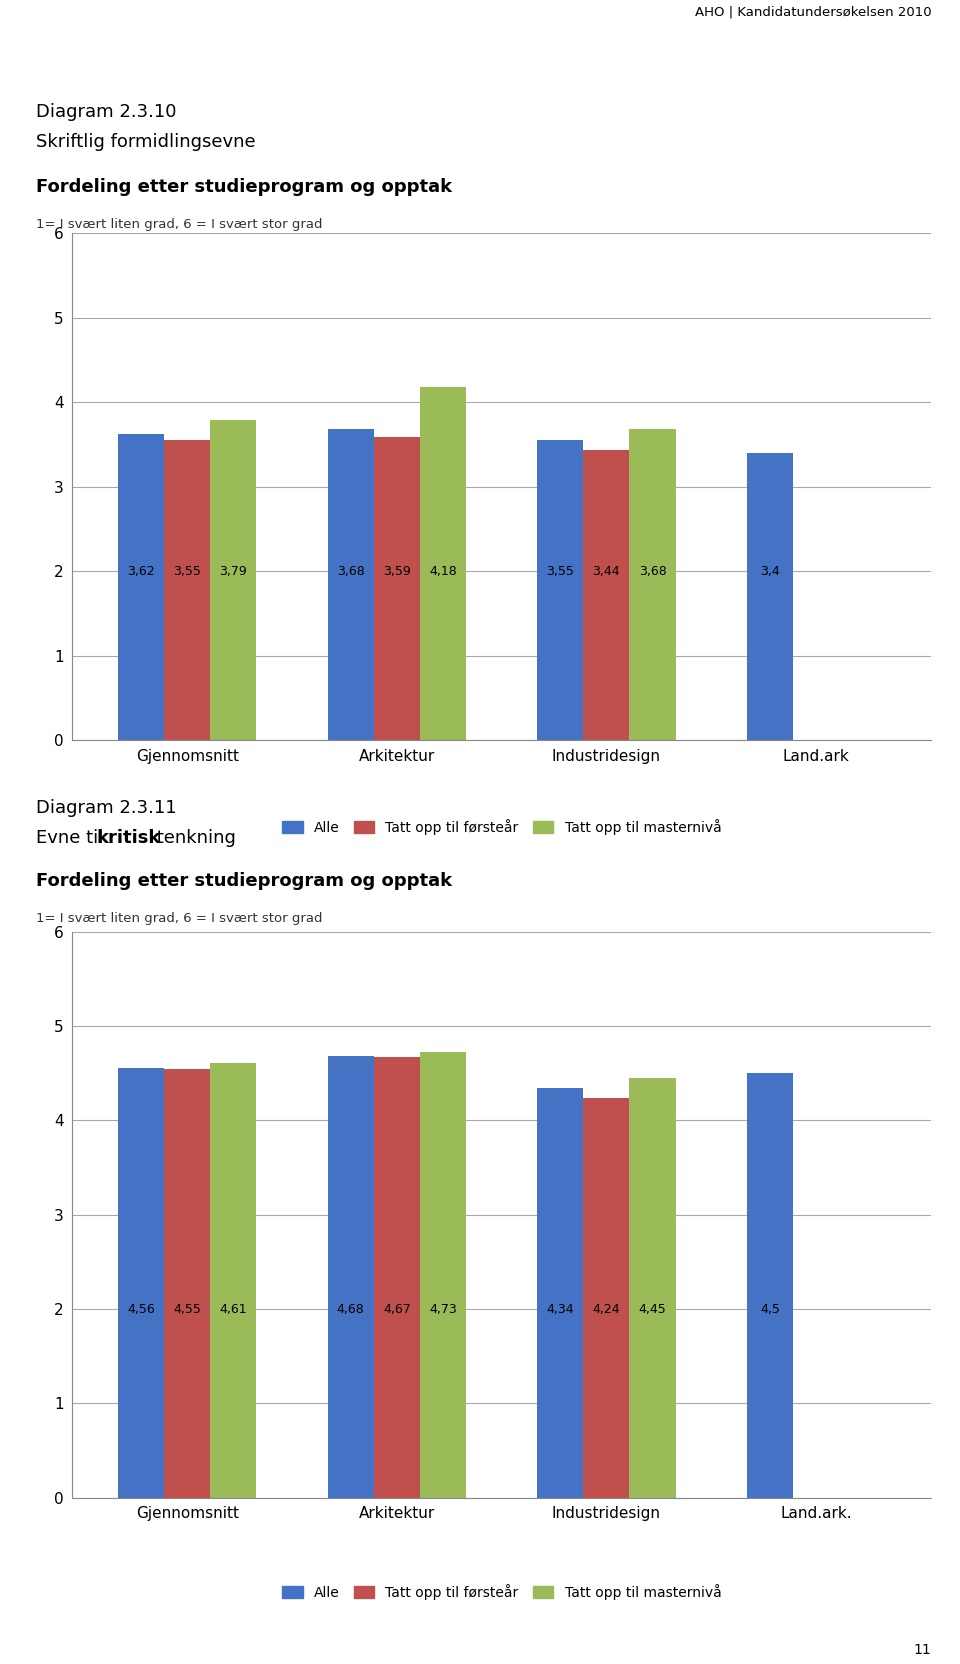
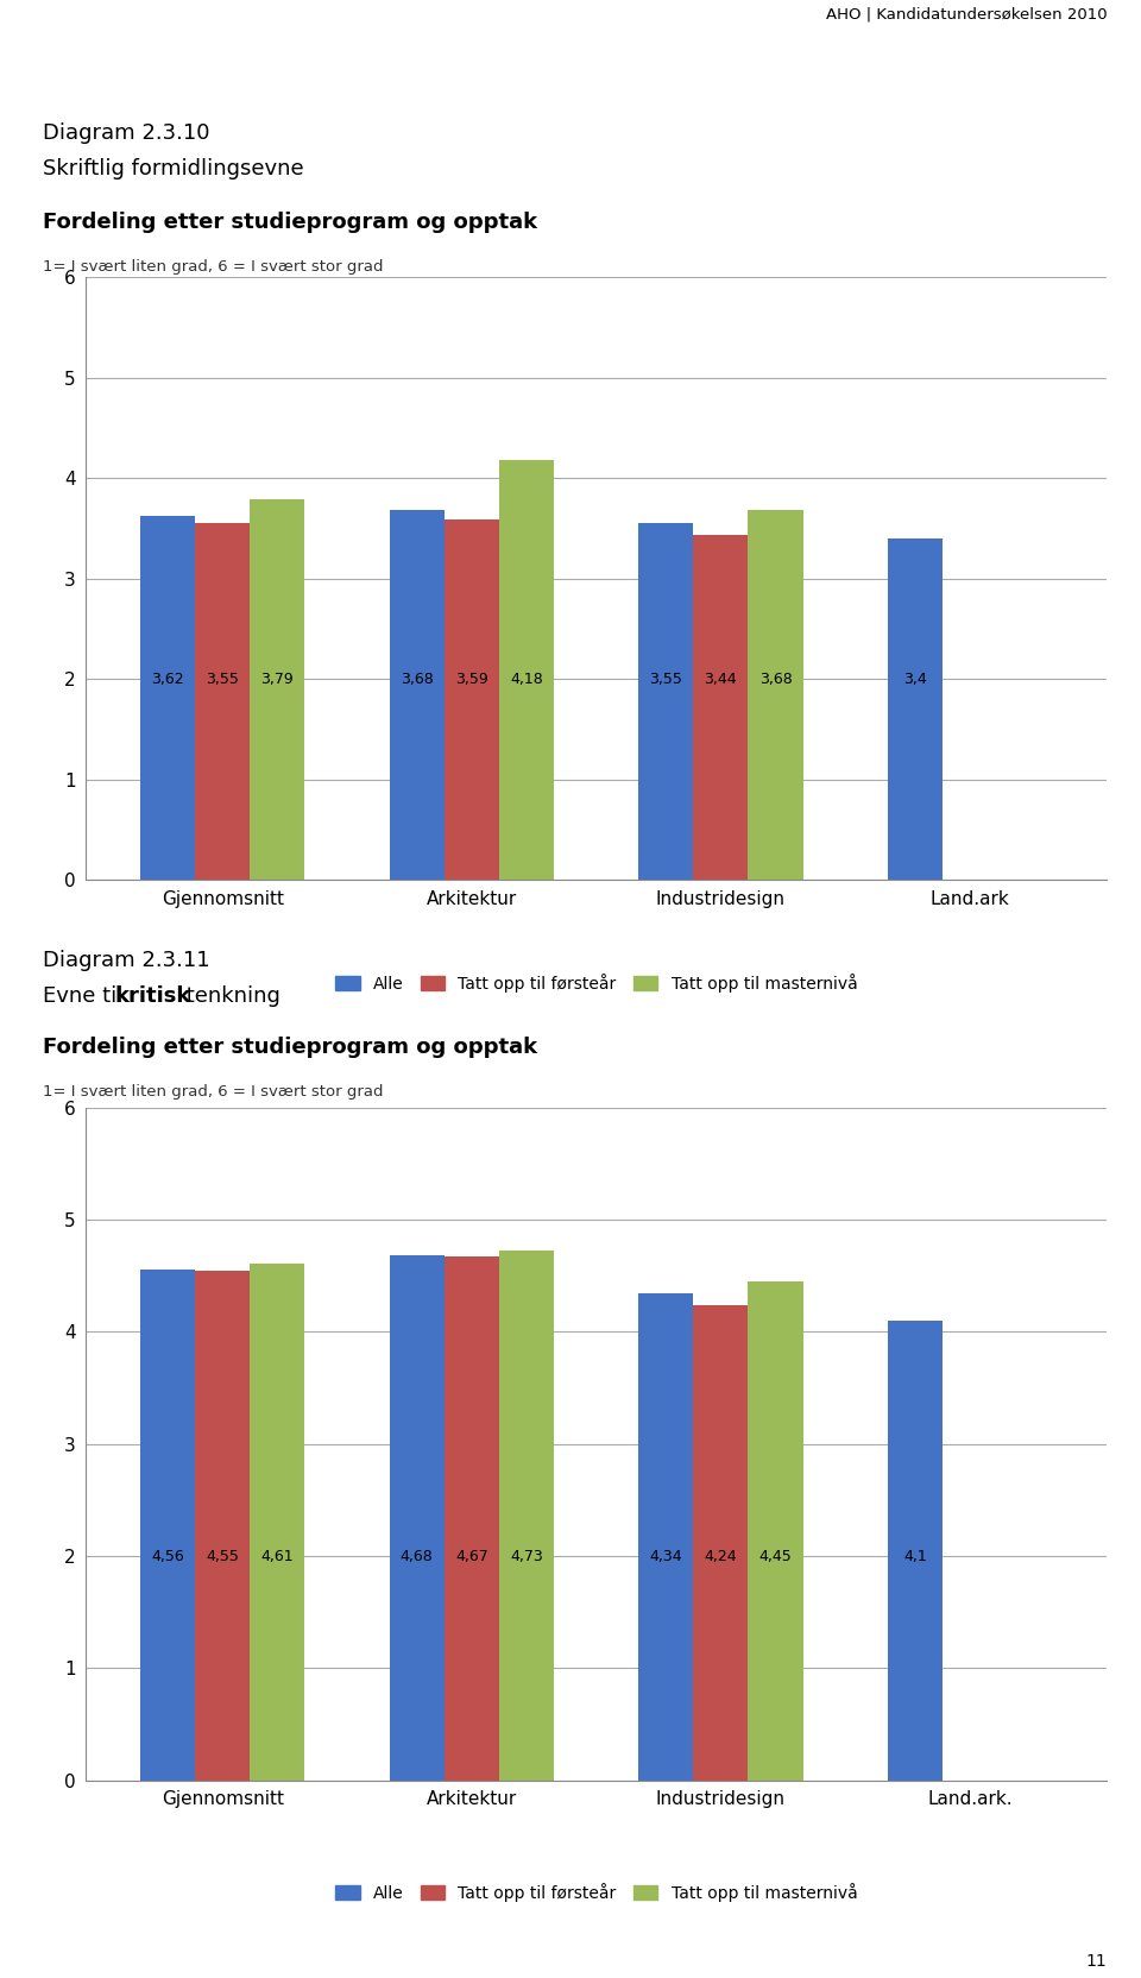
Alle/Land.ark.: 4,5 -> 4,1
